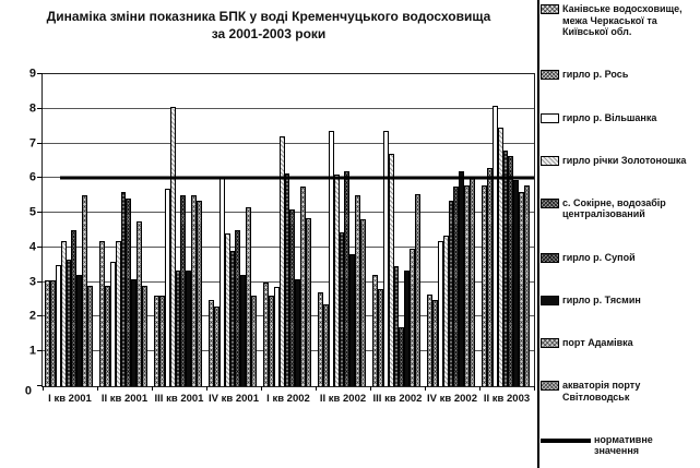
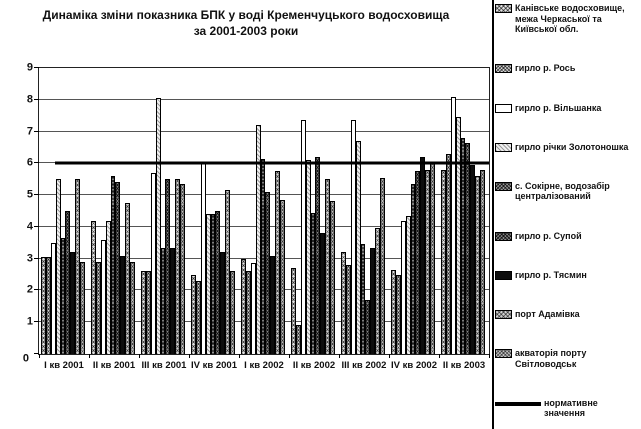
гирло річки Золотоношка/І кв 2001: 4.2 -> 5.5
с. Сокірне, водозабір централізований/ІV кв 2001: 3.9 -> 4.4
гирло р. Рось/ІІ кв 2002: 2.4 -> 0.9
